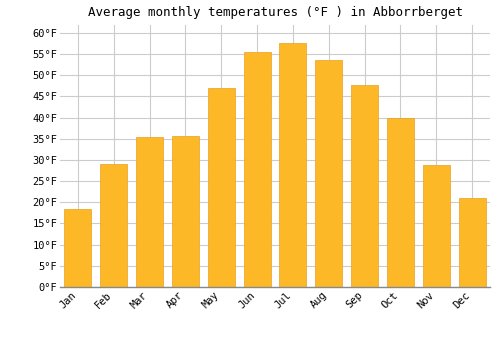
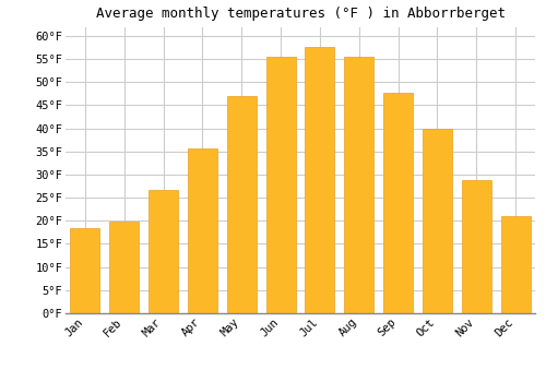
Feb: 29.0°F -> 19.8°F
Mar: 35.5°F -> 26.8°F
Aug: 53.5°F -> 55.6°F
